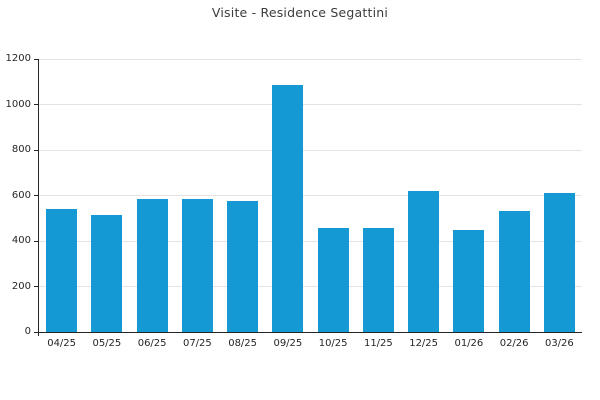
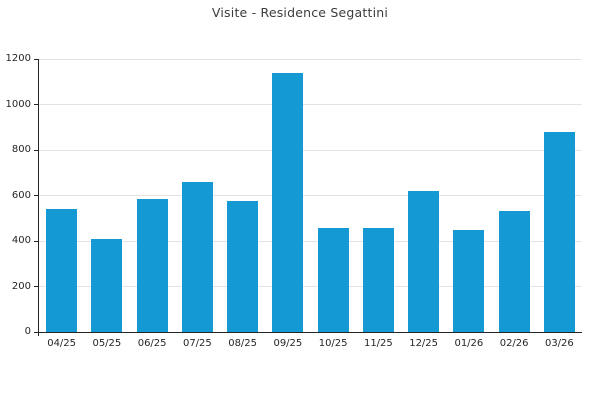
05/25: 520 -> 410
07/25: 580 -> 660
09/25: 1080 -> 1140
03/26: 610 -> 880
